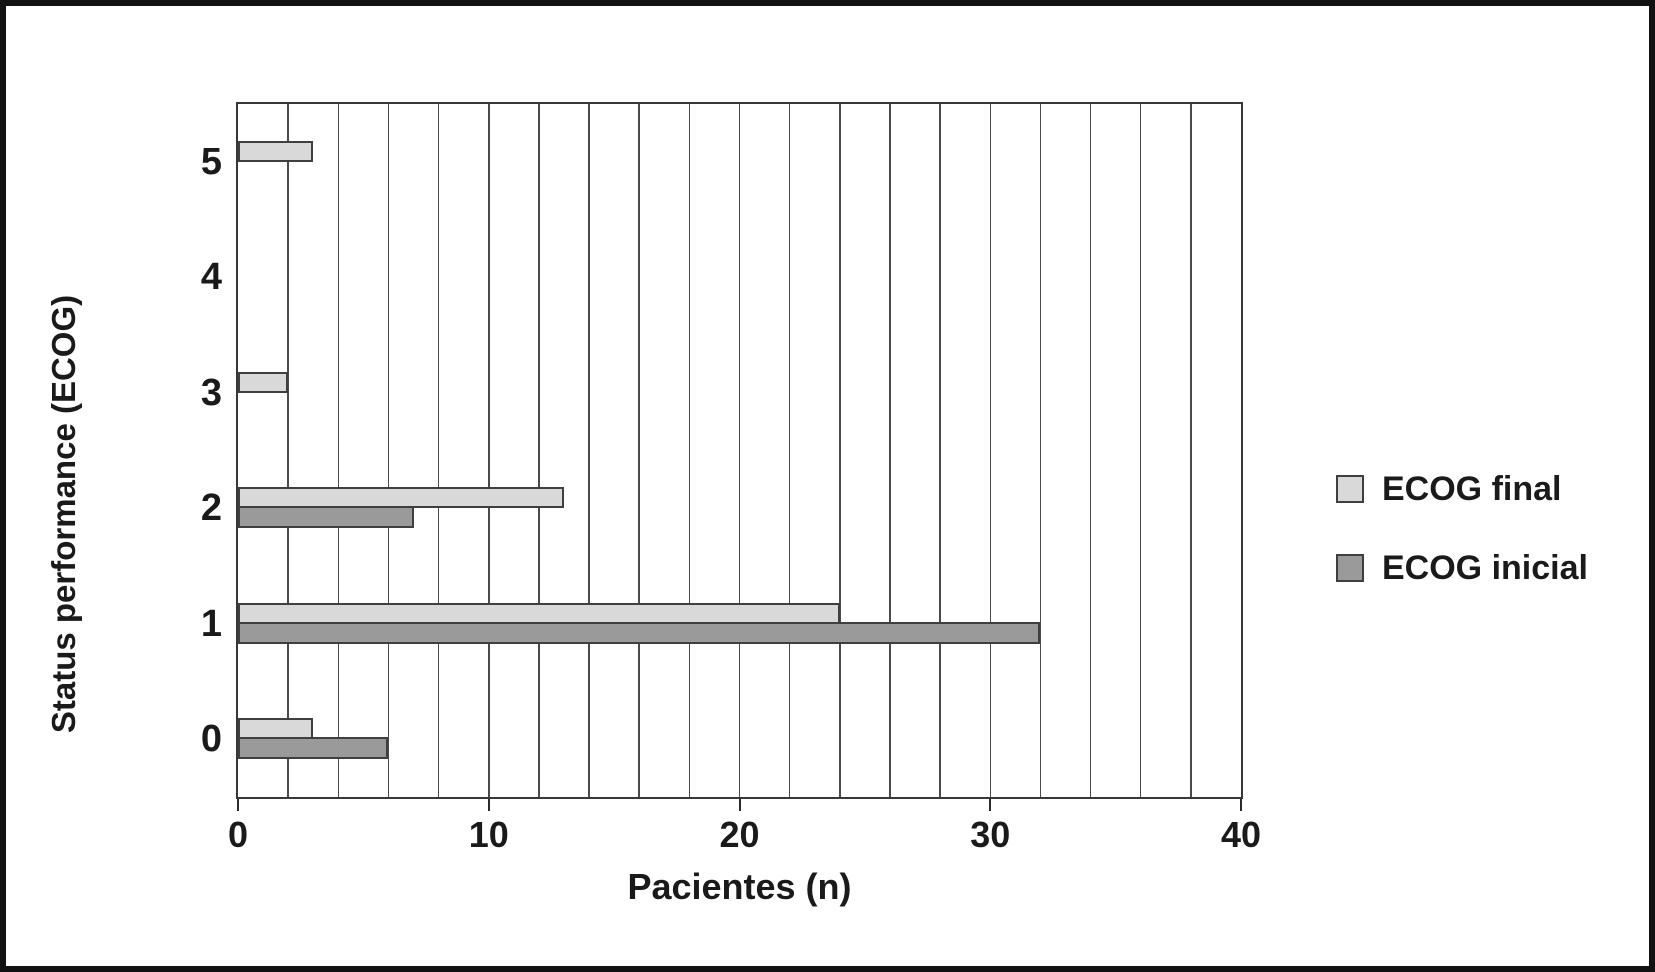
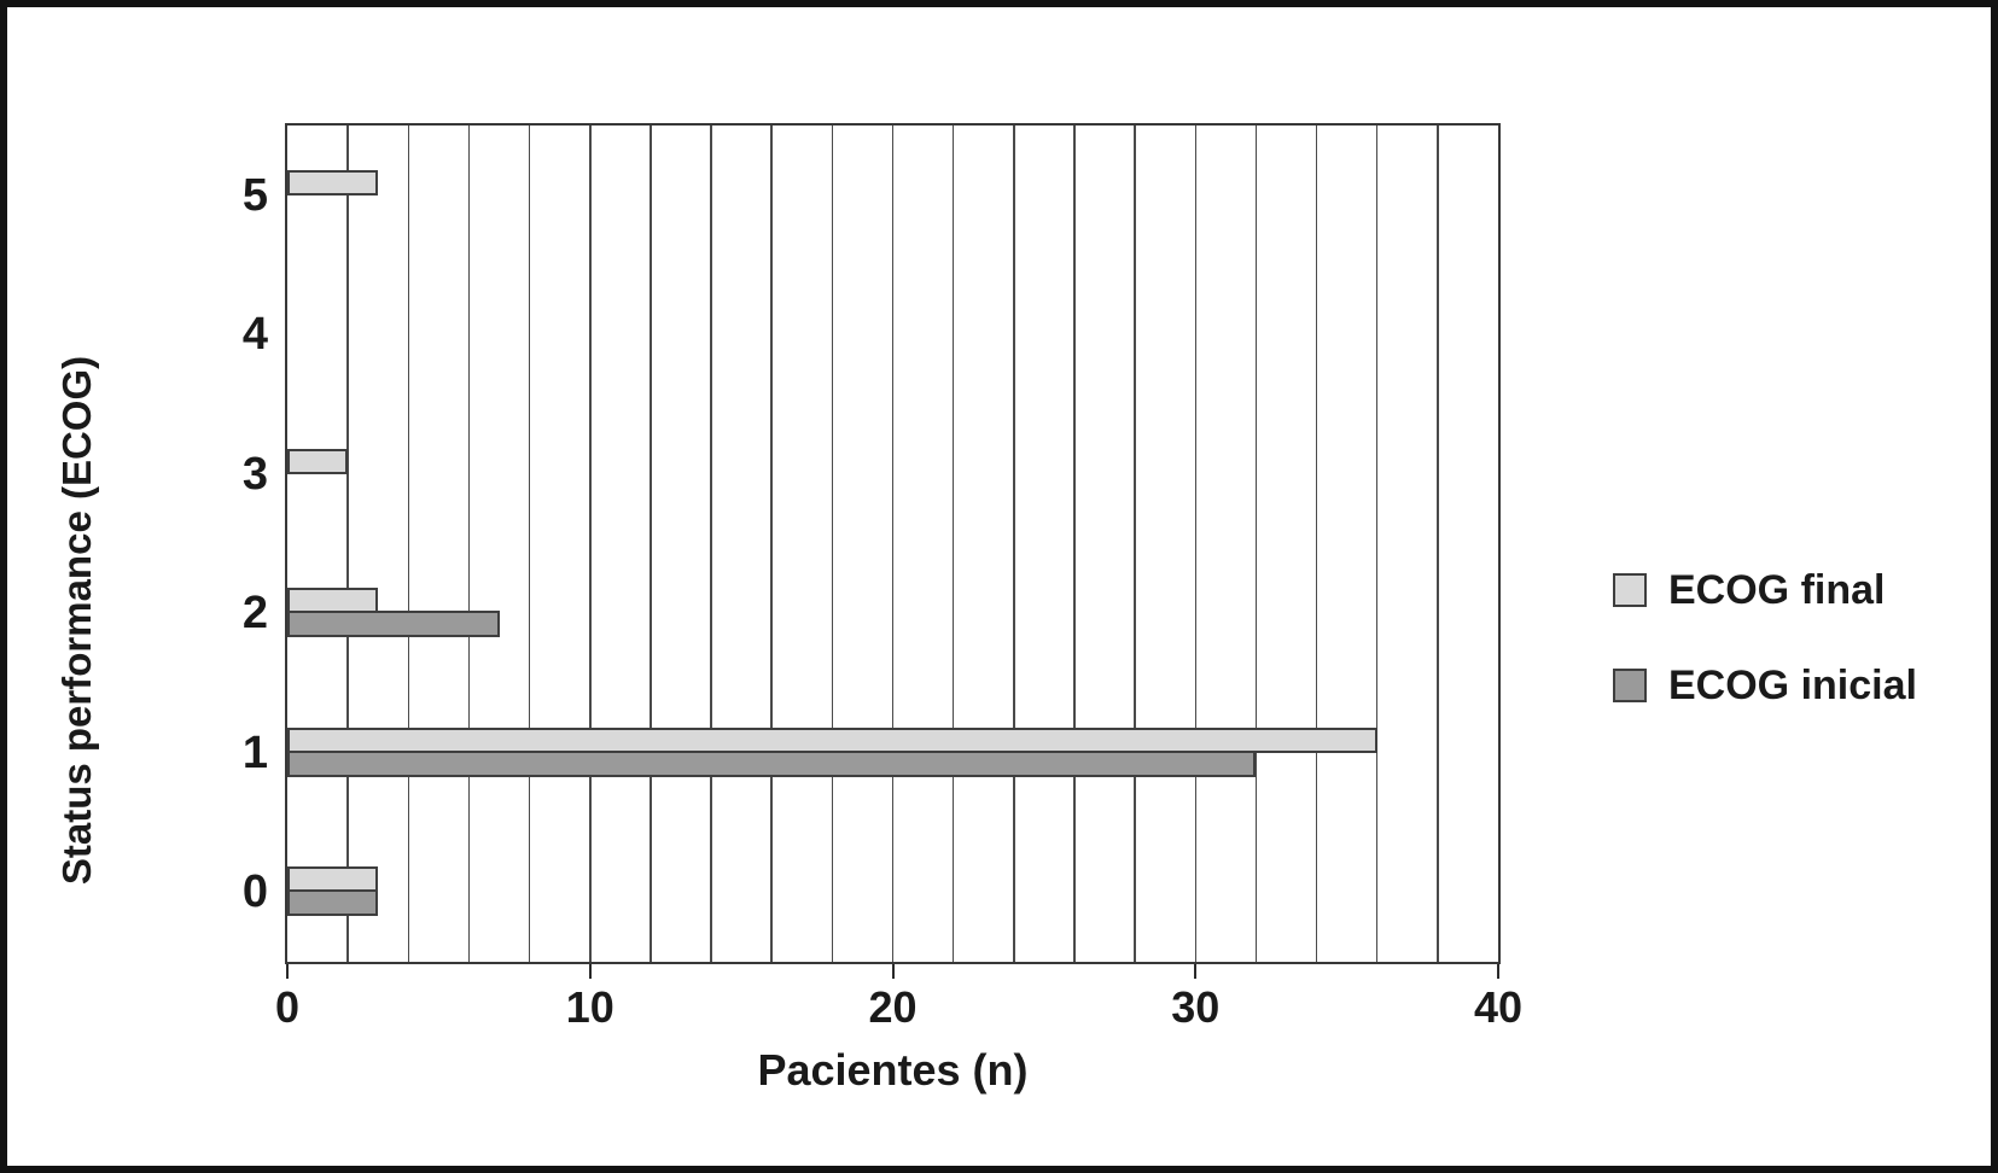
ECOG final/2: 13 -> 3
ECOG final/1: 24 -> 36
ECOG inicial/0: 6 -> 3
